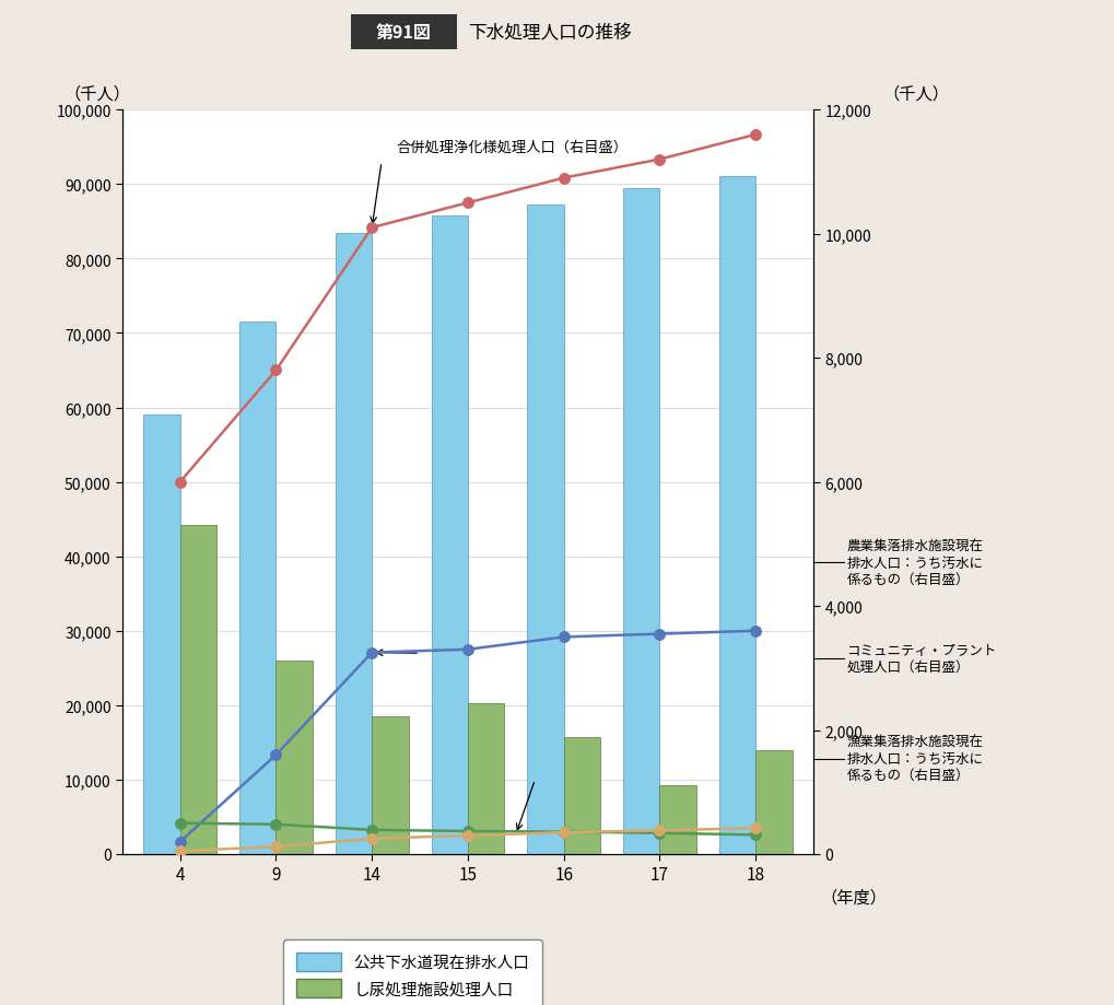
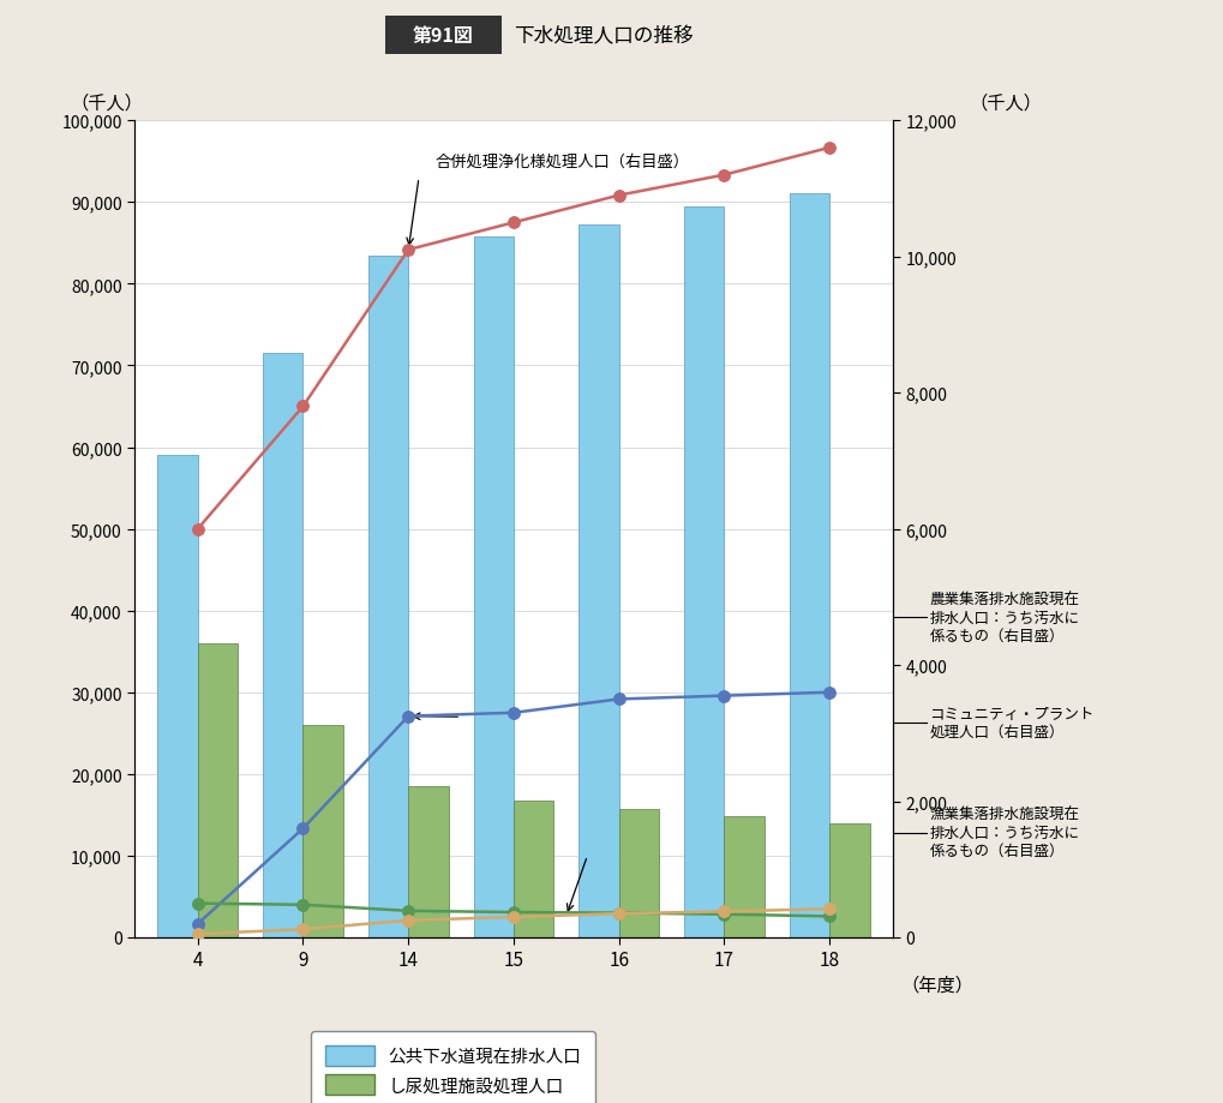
し尿処理施設処理人口/4: 44,200 -> 36,000
し尿処理施設処理人口/15: 20,200 -> 16,700
し尿処理施設処理人口/17: 9,200 -> 14,800
